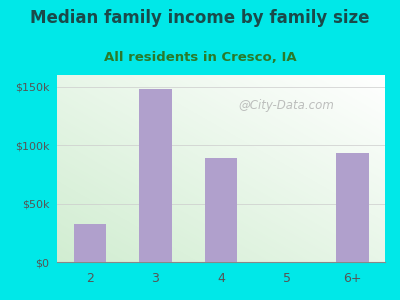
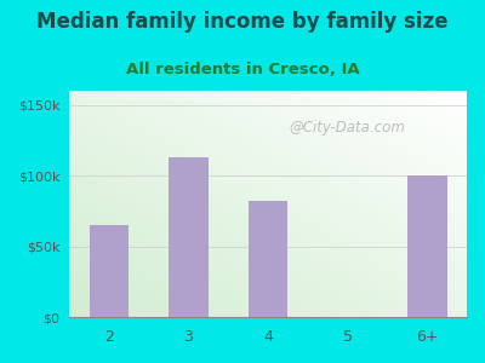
2: $33k -> $65k
3: $148k -> $113k
4: $89k -> $82k
6+: $93k -> $100k
